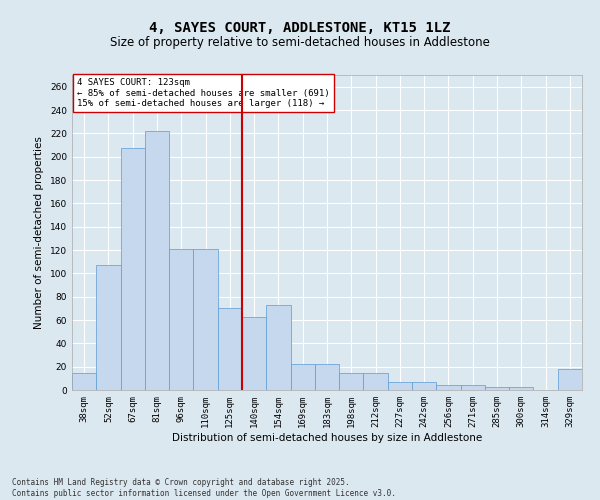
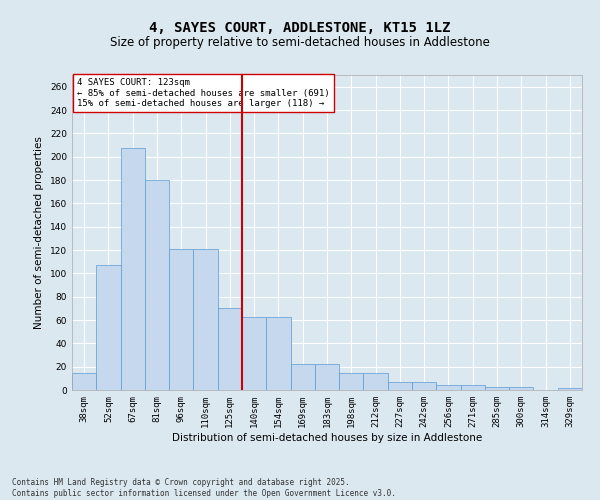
81sqm: 222 -> 180
154sqm: 73 -> 63
329sqm: 18 -> 2
